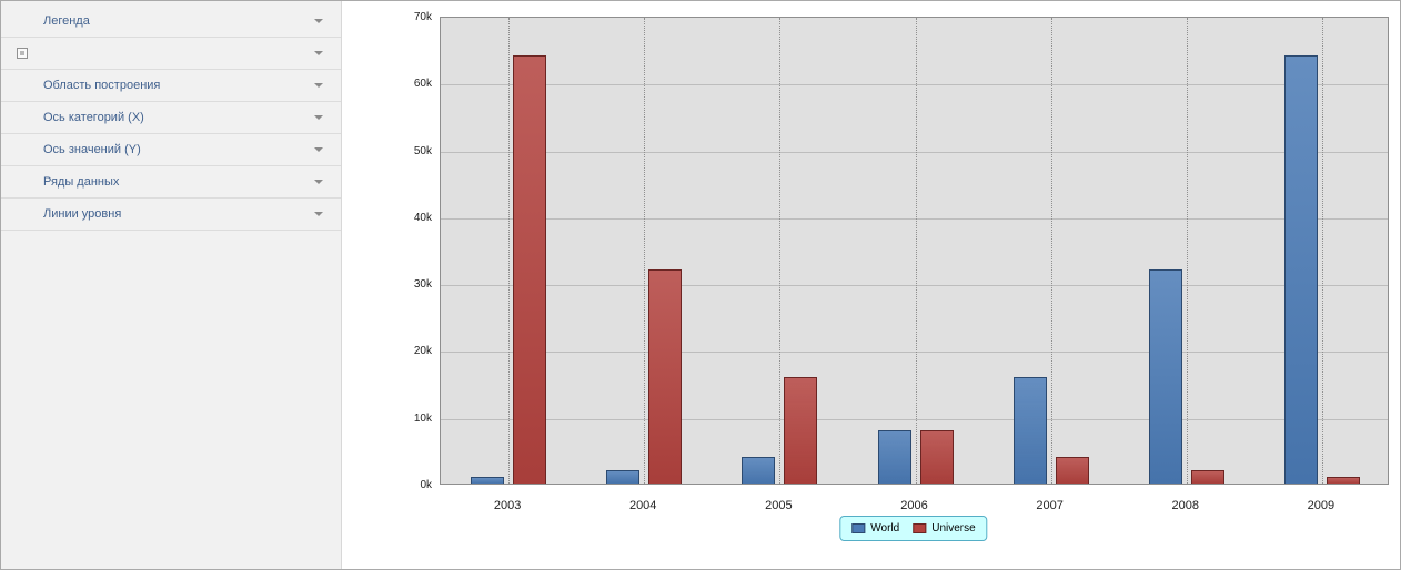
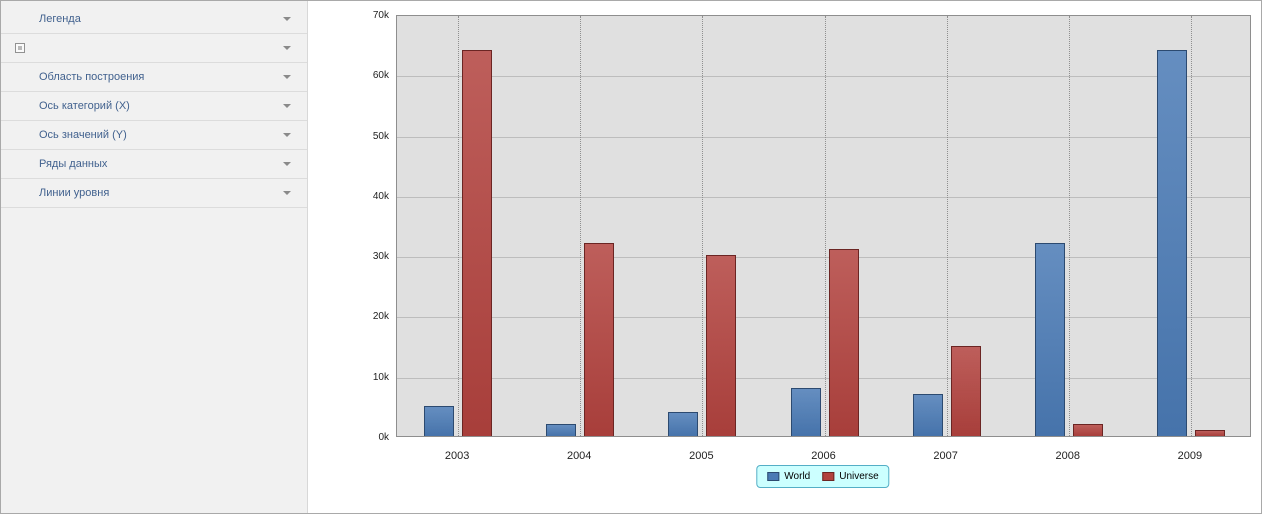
World/2003: 1k -> 5k
Universe/2005: 16k -> 30k
Universe/2006: 8k -> 31k
World/2007: 16k -> 7k
Universe/2007: 4k -> 15k
